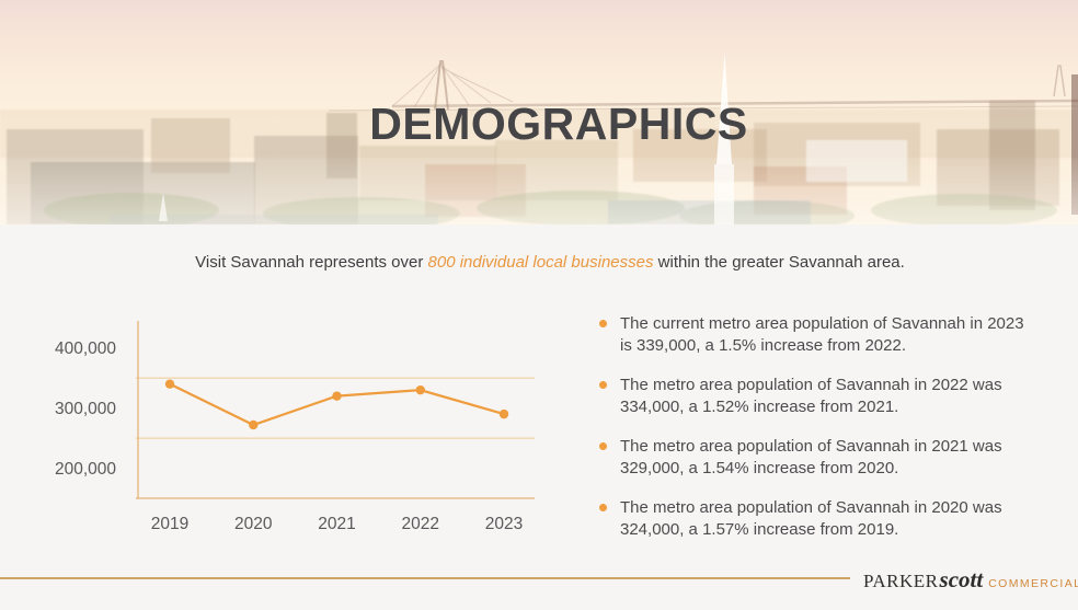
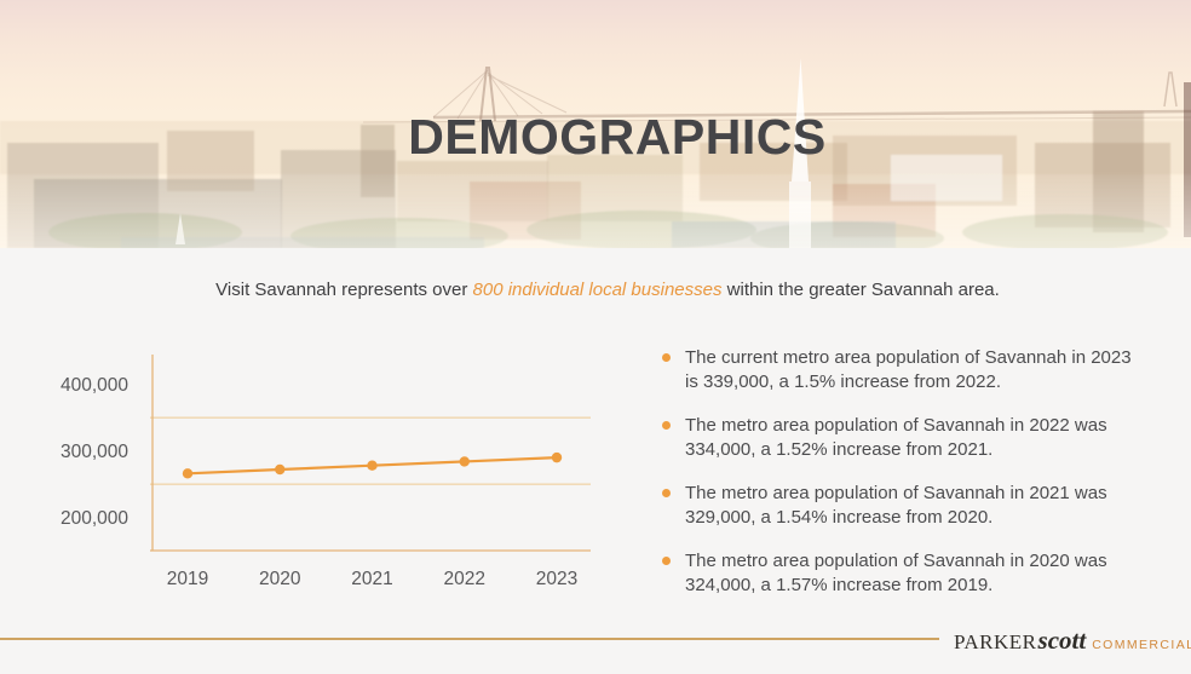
2019: 340000 -> 270000
2021: 320000 -> 280000
2022: 330000 -> 280000
